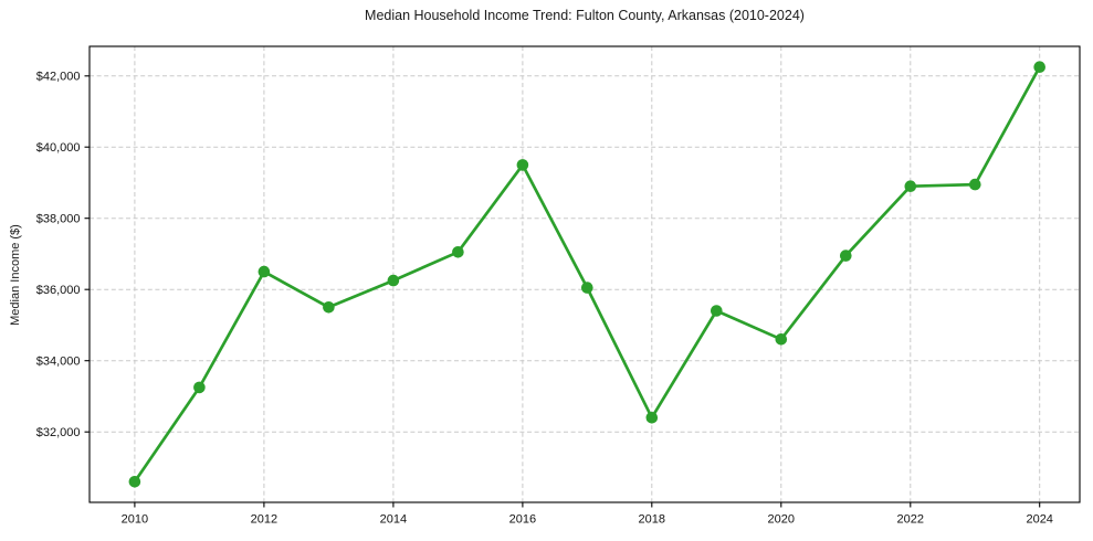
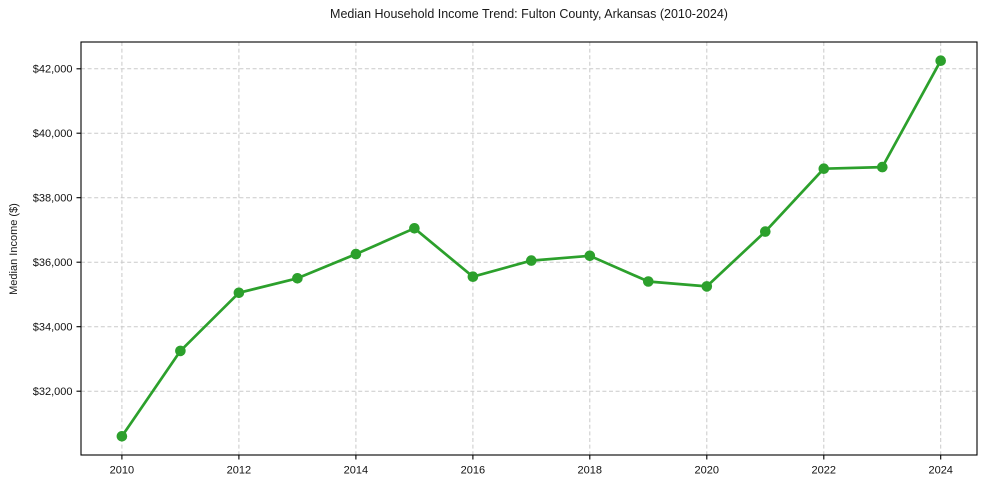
2012: $36500 -> $35000
2016: $39500 -> $35600
2018: $32400 -> $36200
2020: $34600 -> $35200
